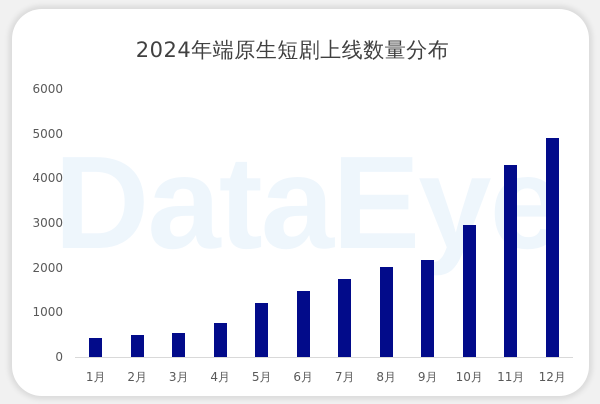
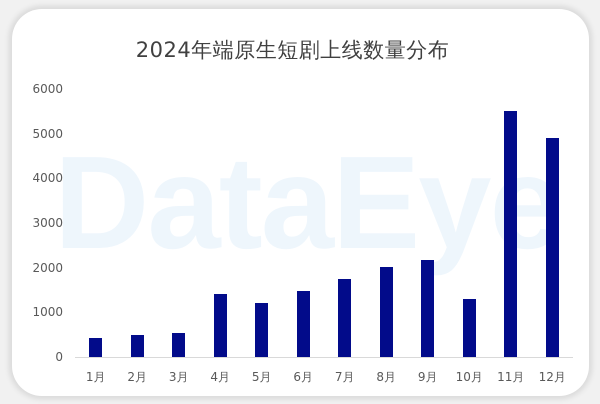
4月: 800 -> 1400
10月: 3000 -> 1300
11月: 4300 -> 5500
